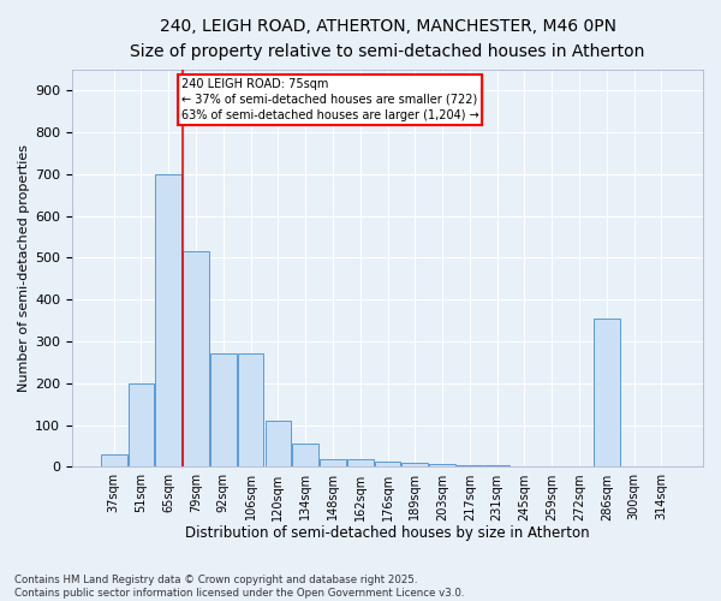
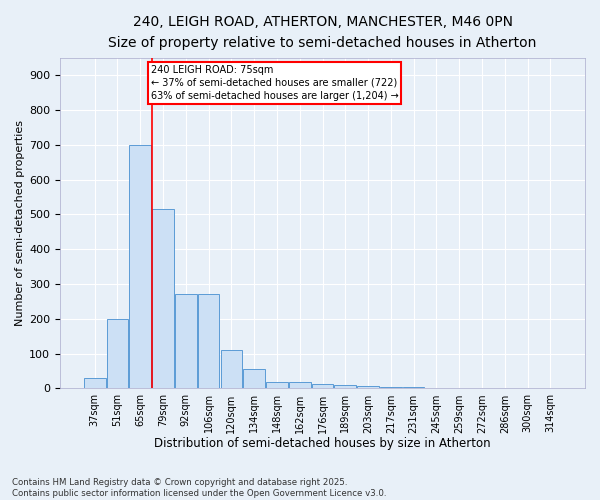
286sqm: 355 -> 1
